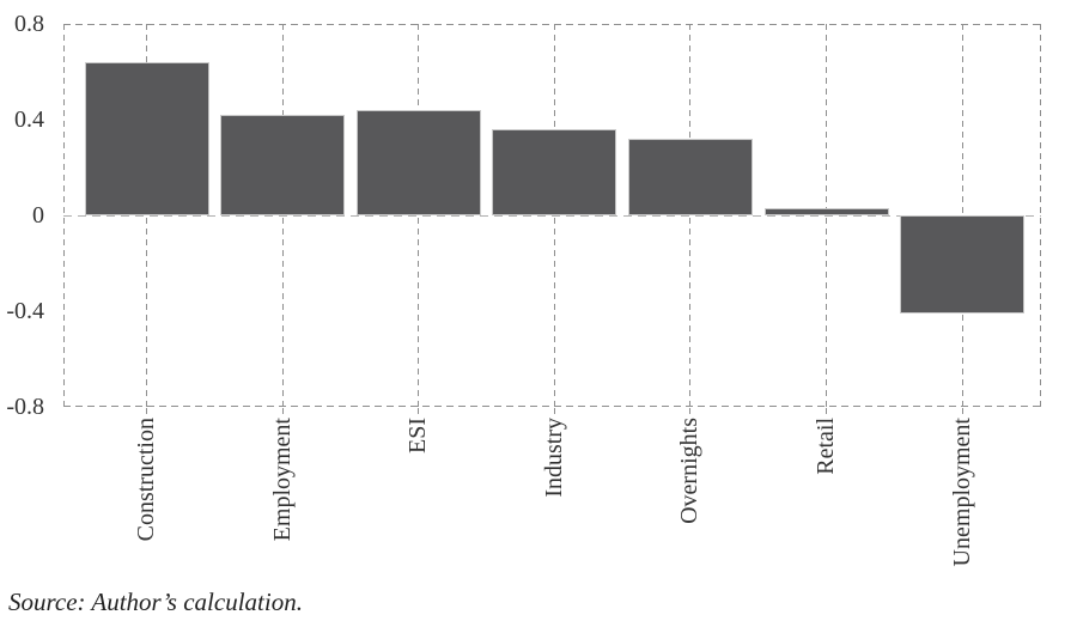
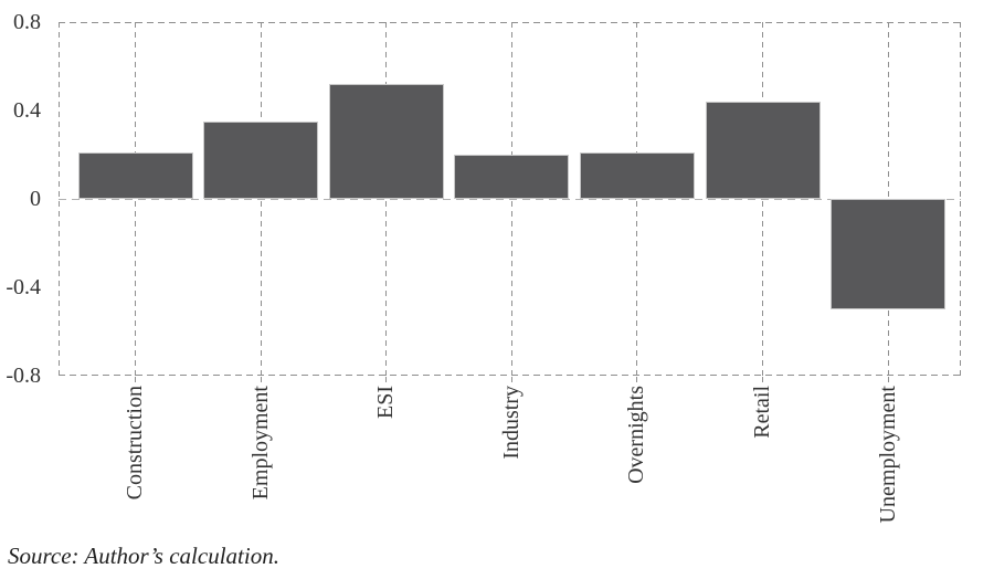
Construction: 0.64 -> 0.21
Employment: 0.42 -> 0.35
ESI: 0.44 -> 0.52
Industry: 0.36 -> 0.20
Overnights: 0.32 -> 0.21
Retail: 0.03 -> 0.44
Unemployment: -0.41 -> -0.50
